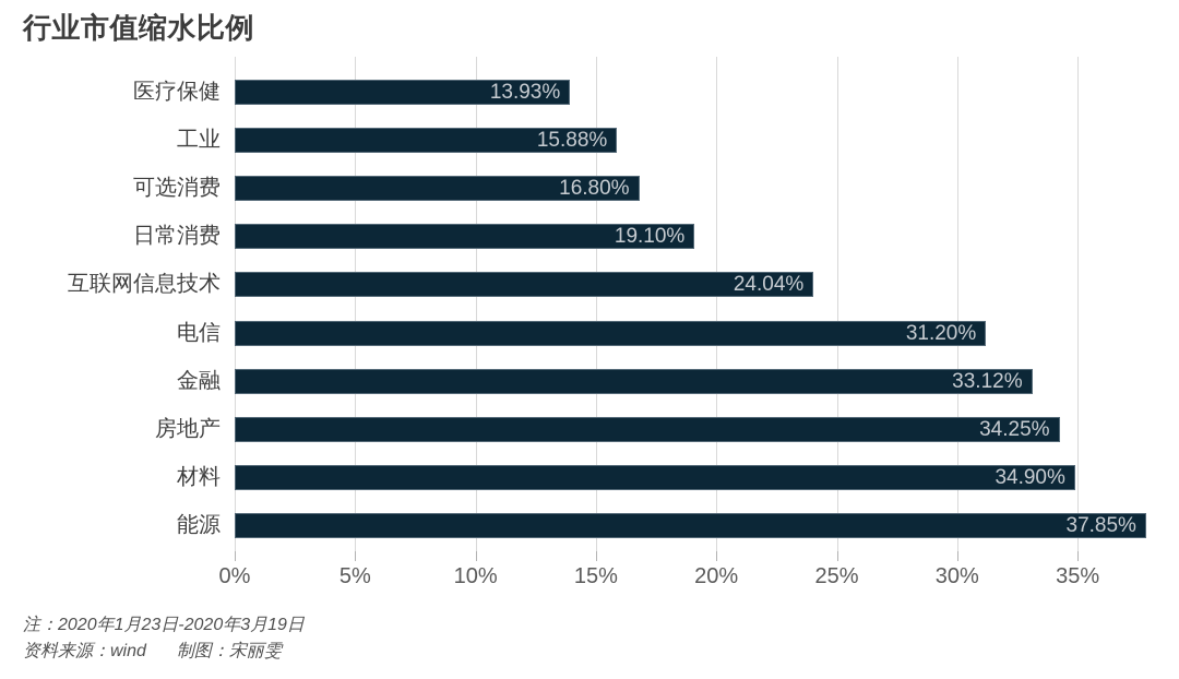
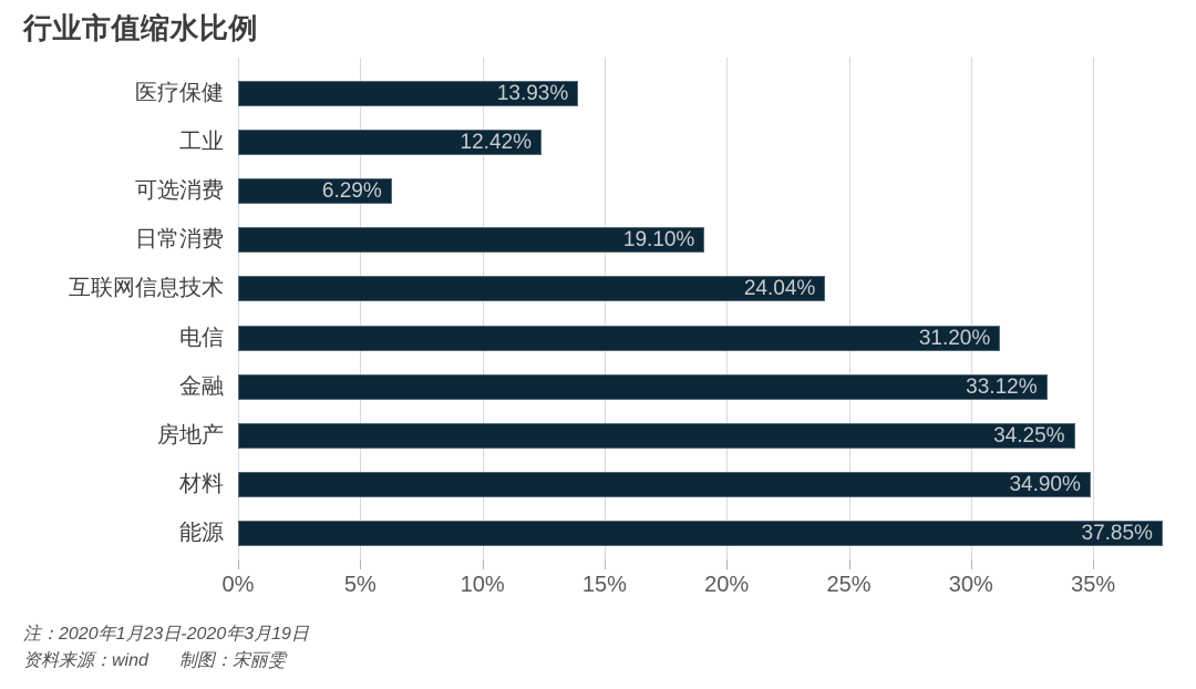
工业: 15.88% -> 12.42%
可选消费: 16.80% -> 6.29%
